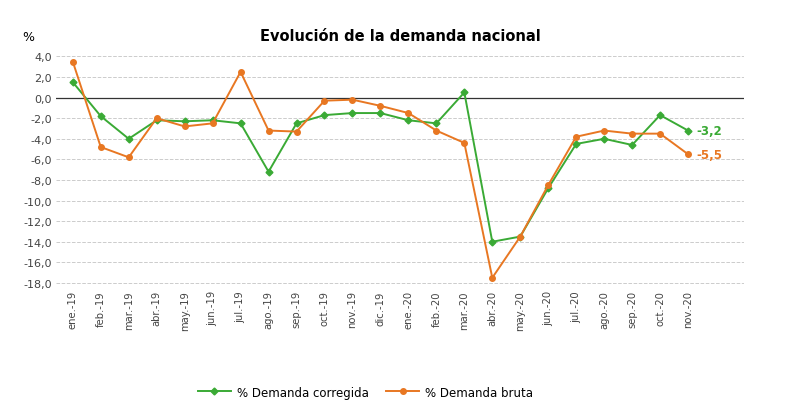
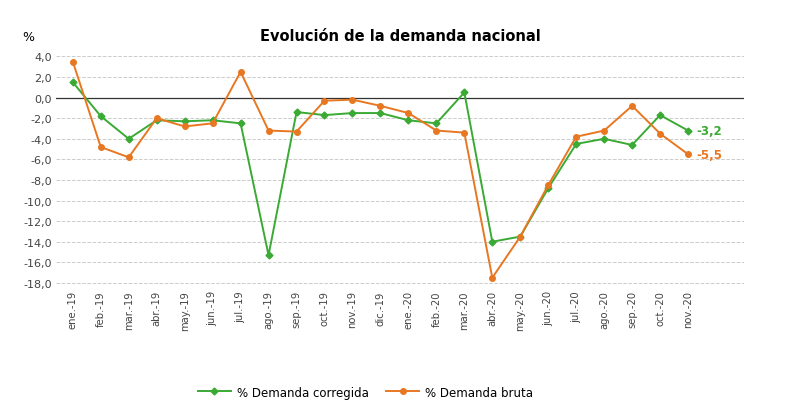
% Demanda corregida/ago.-19: -7,2 -> -15,3
% Demanda corregida/sep.-19: -2,5 -> -1,4
% Demanda bruta/mar.-20: -4,4 -> -3,4
% Demanda bruta/sep.-20: -3,5 -> -0,8
